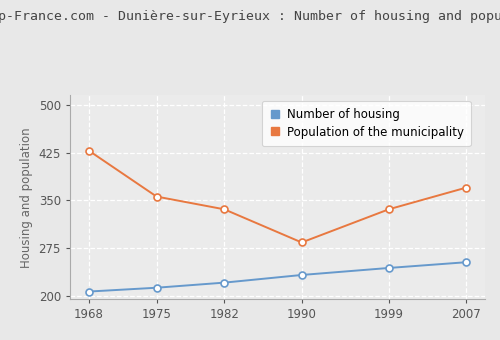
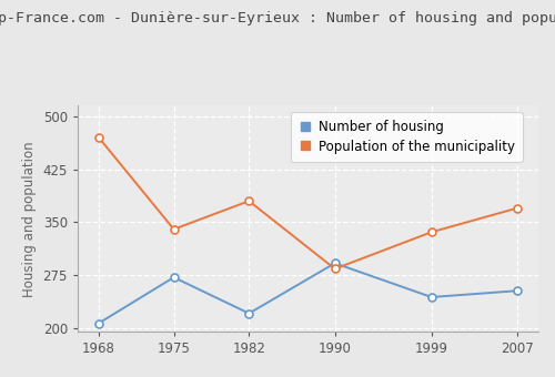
Population of the municipality/1968: 428 -> 470
Number of housing/1975: 213 -> 272
Population of the municipality/1975: 356 -> 340
Population of the municipality/1982: 336 -> 380
Number of housing/1990: 233 -> 292
